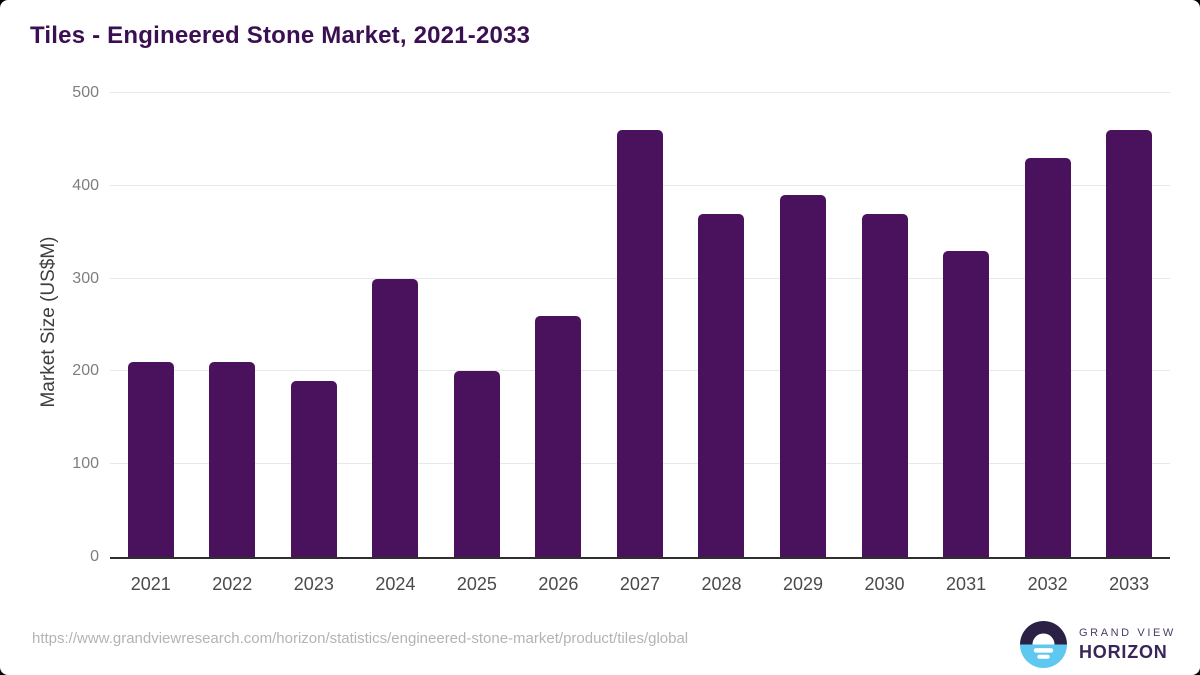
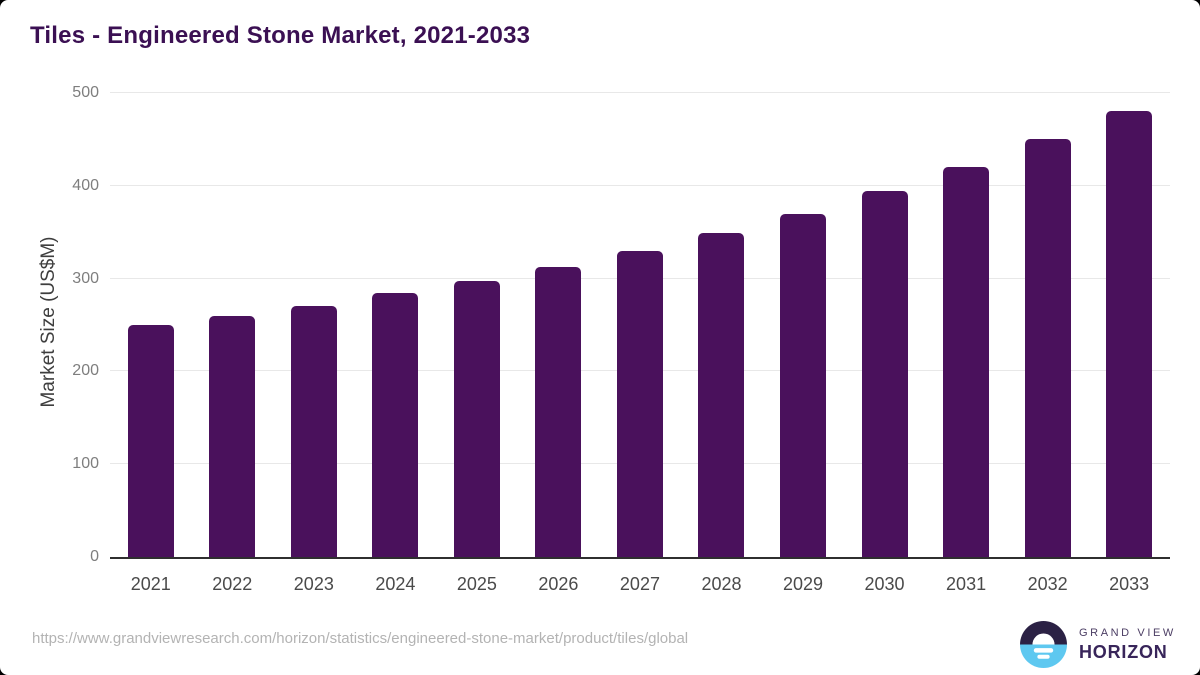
2021: 210 -> 250
2022: 210 -> 260
2023: 190 -> 270
2024: 300 -> 280
2025: 200 -> 300
2026: 260 -> 310
2027: 460 -> 330
2028: 370 -> 350
2029: 390 -> 370
2030: 370 -> 390
2031: 330 -> 420
2032: 430 -> 450
2033: 460 -> 480
